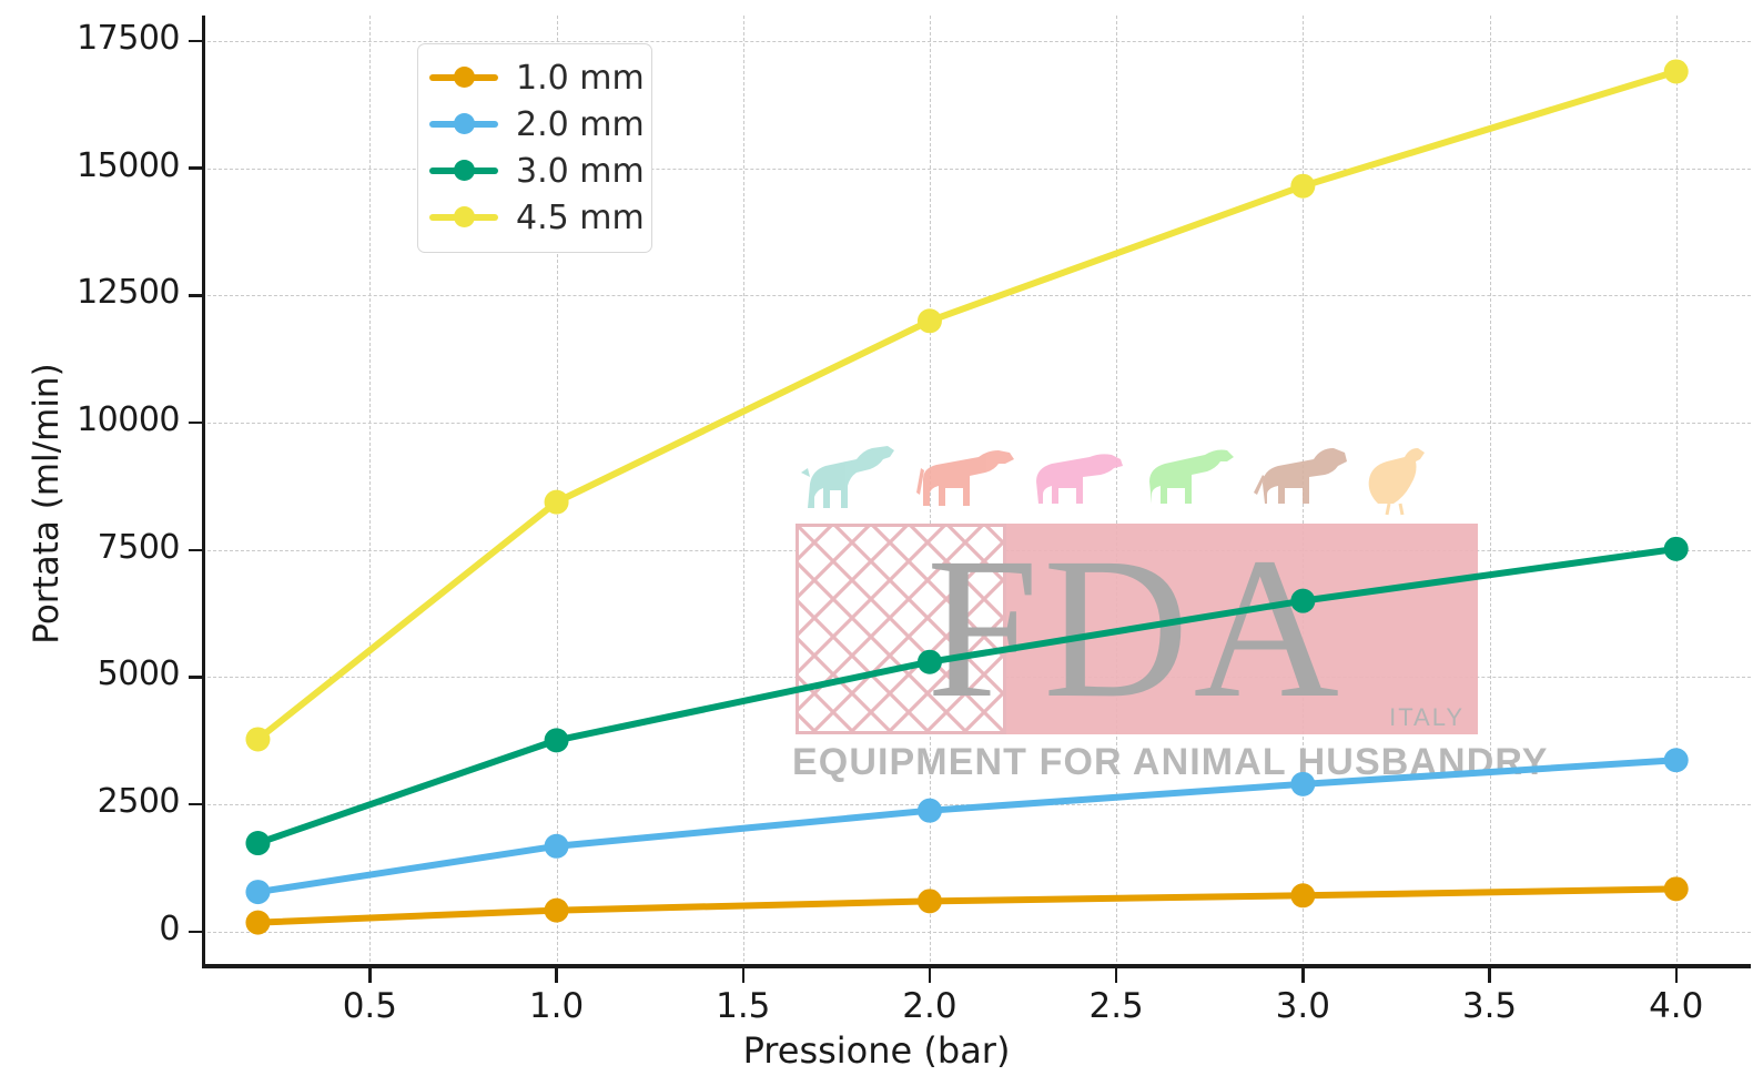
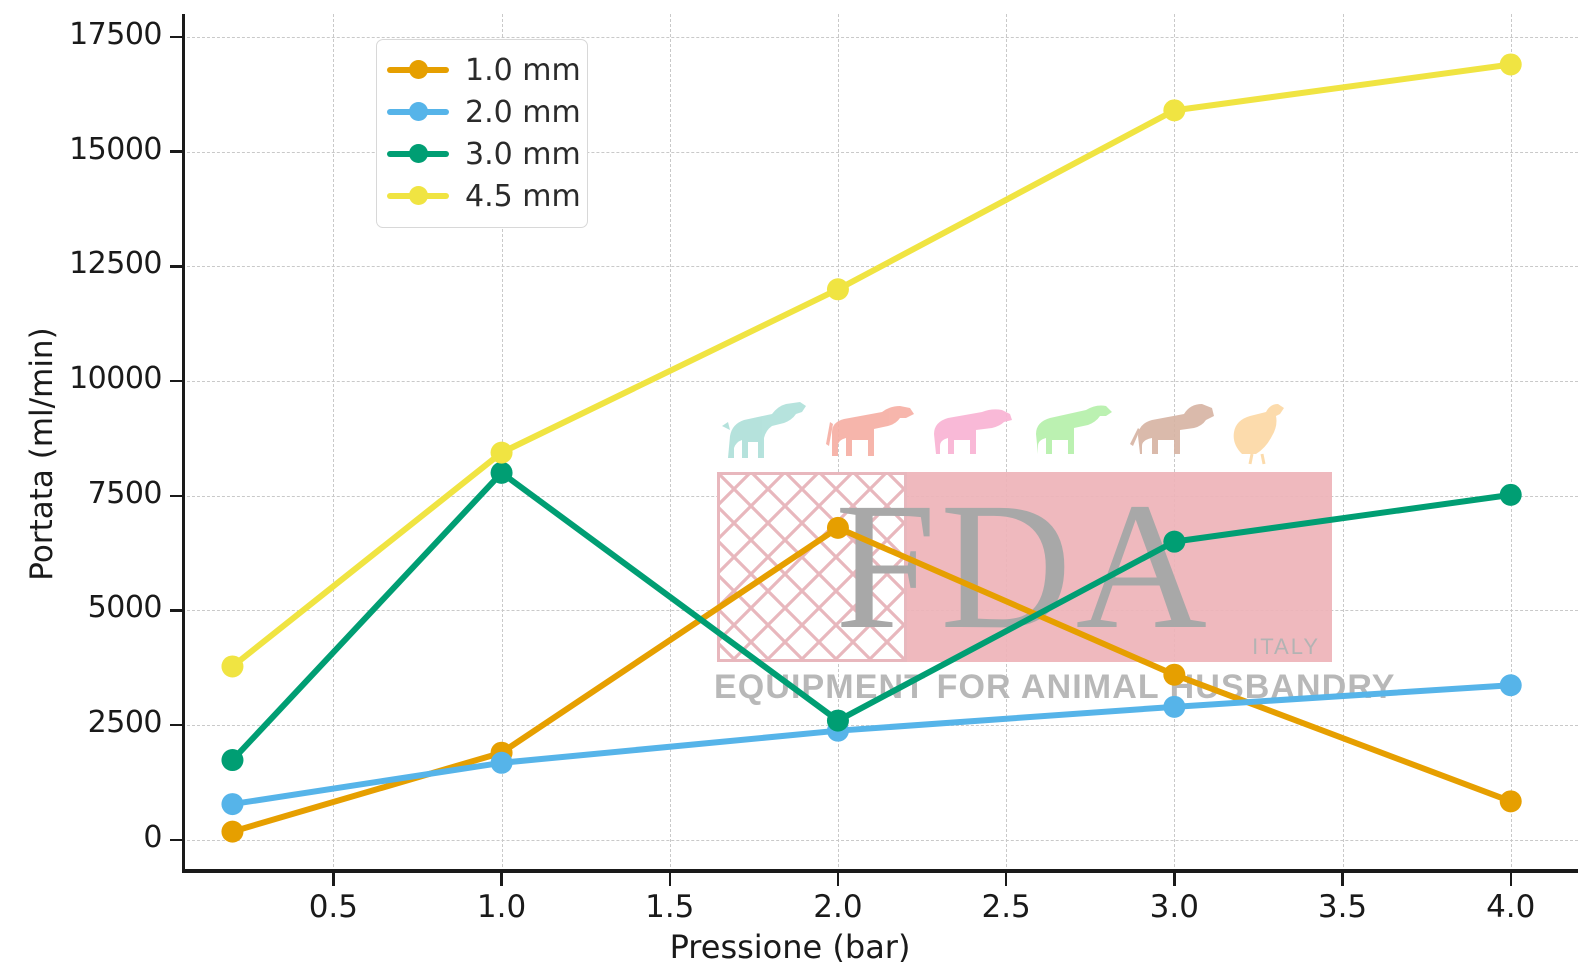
1.0 mm/1.0: 400 -> 1900
3.0 mm/1.0: 3800 -> 8000
1.0 mm/2.0: 600 -> 6800
3.0 mm/2.0: 5300 -> 2600
1.0 mm/3.0: 700 -> 3600
4.5 mm/3.0: 14600 -> 15900
